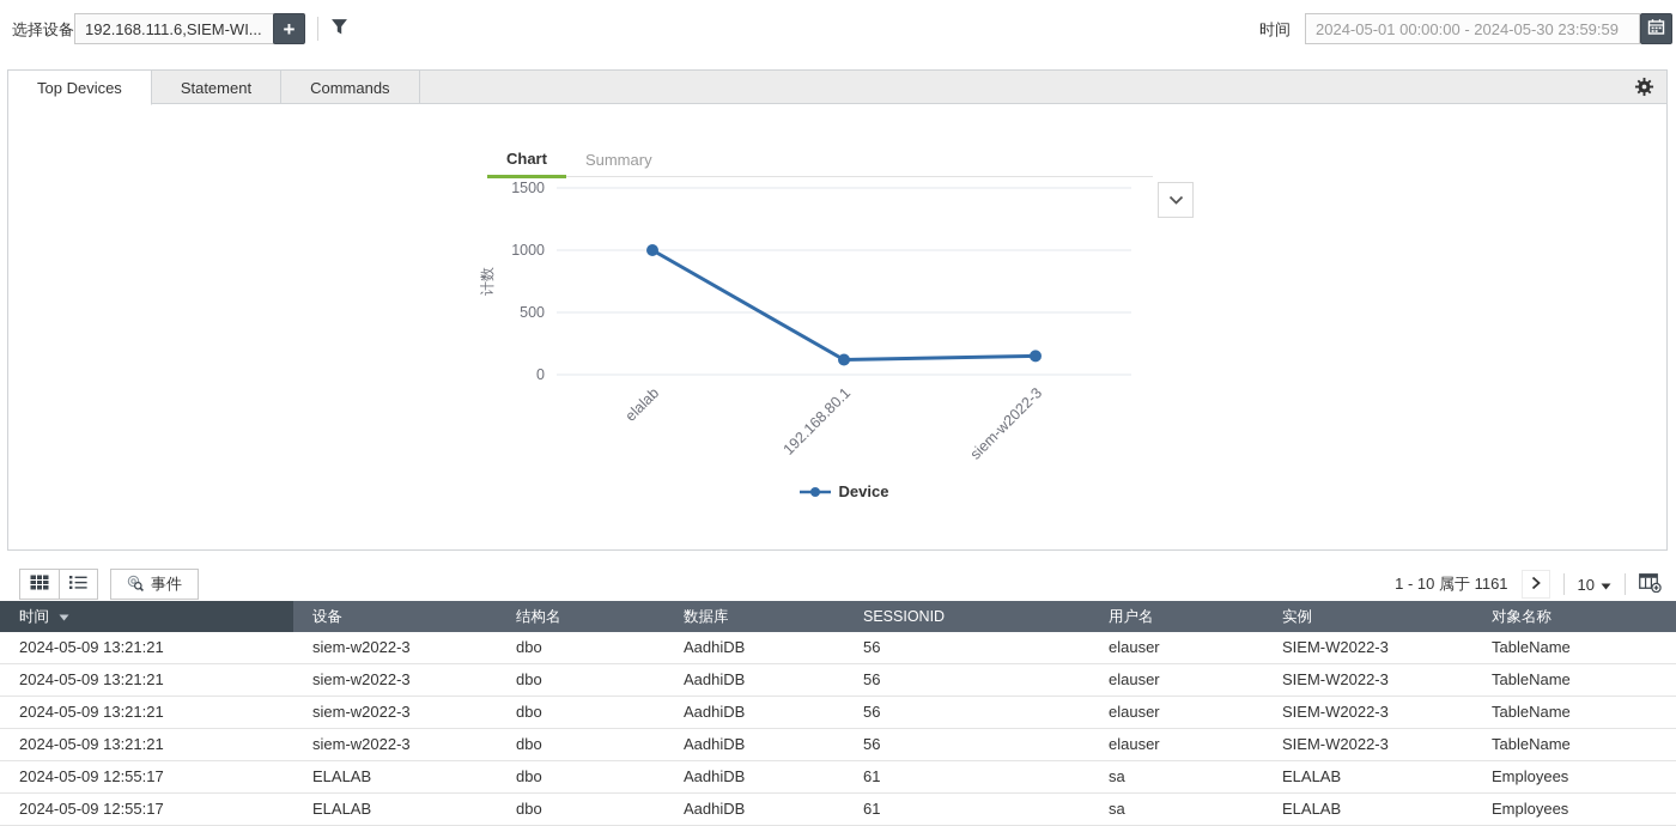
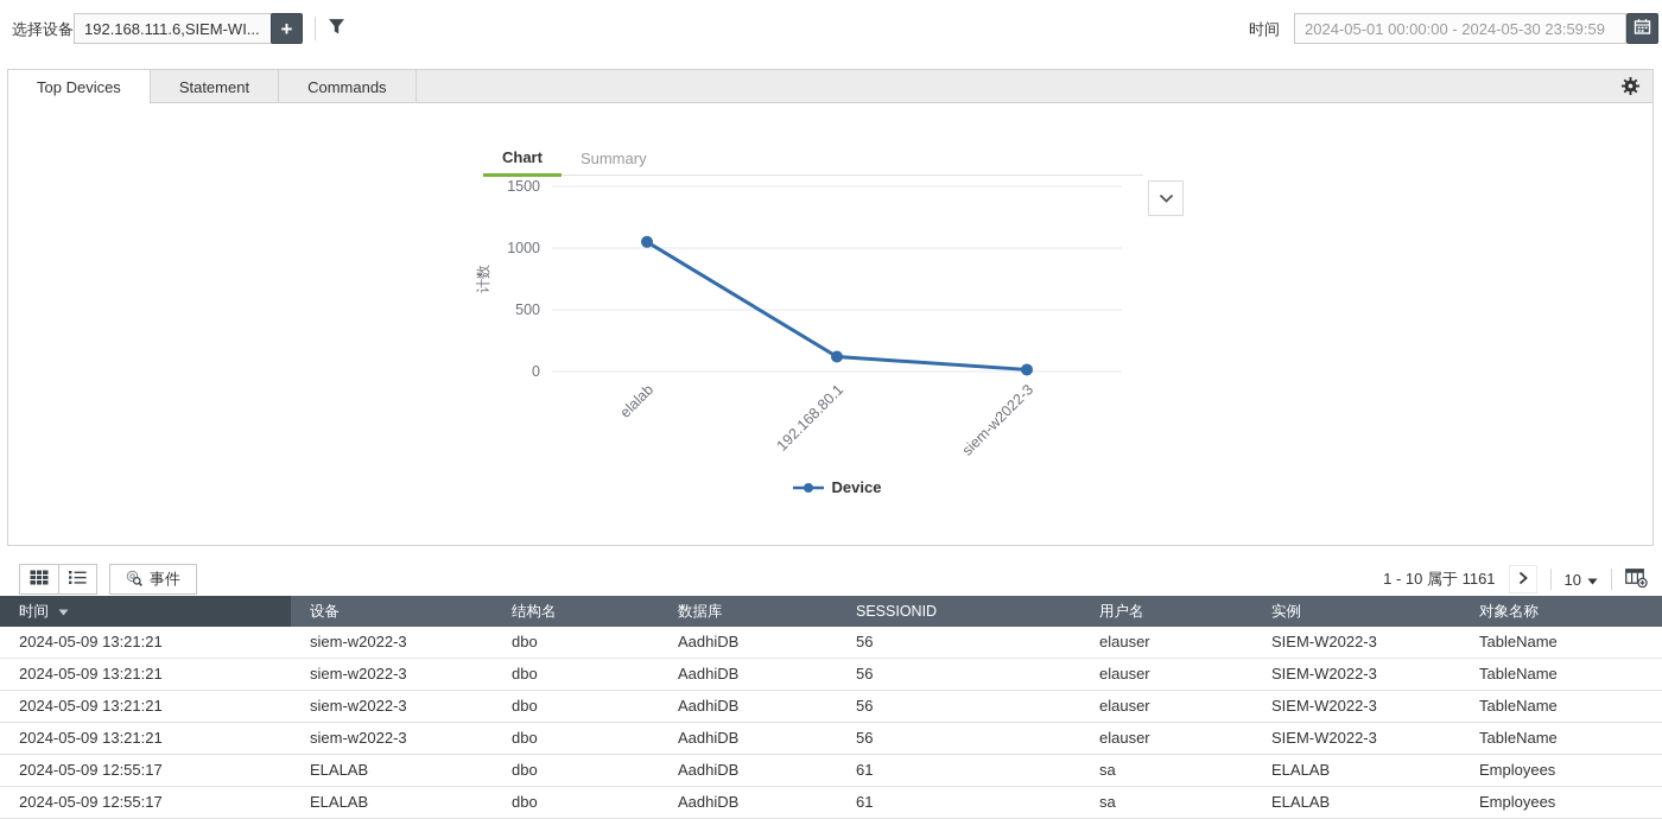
elalab: 1000 -> 1050
siem-w2022-3: 150 -> 20
